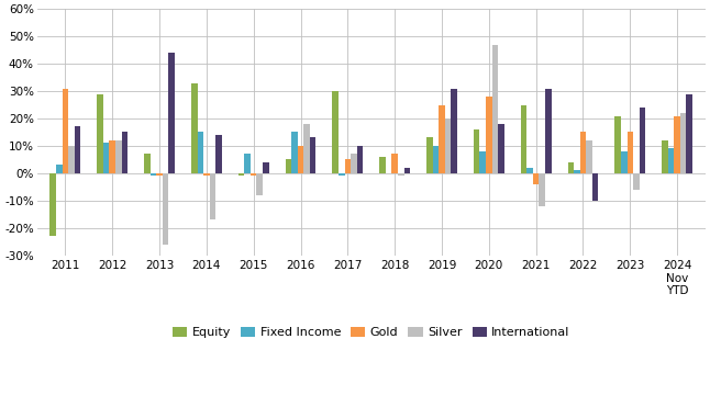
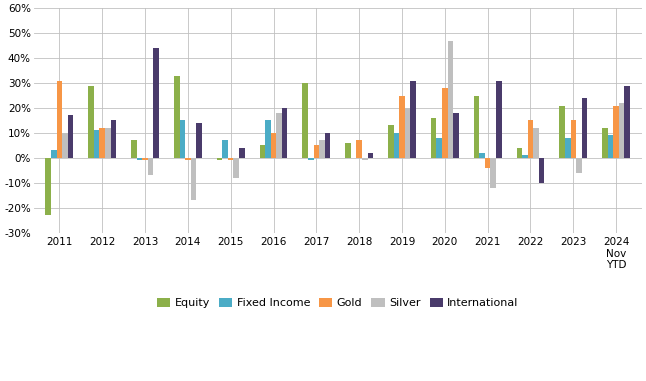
Silver/2013: -26% -> -7%
International/2016: 13% -> 20%
